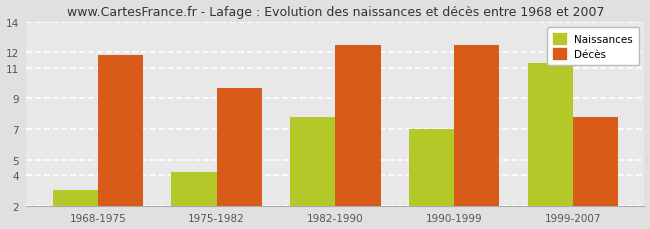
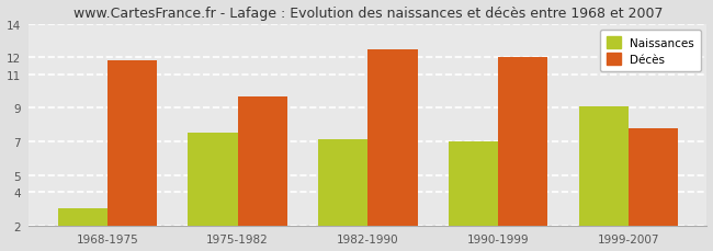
Naissances/1975-1982: 4.2 -> 7.5
Naissances/1982-1990: 7.8 -> 7.1
Décès/1990-1999: 12.5 -> 12.0
Naissances/1999-2007: 11.3 -> 9.1
